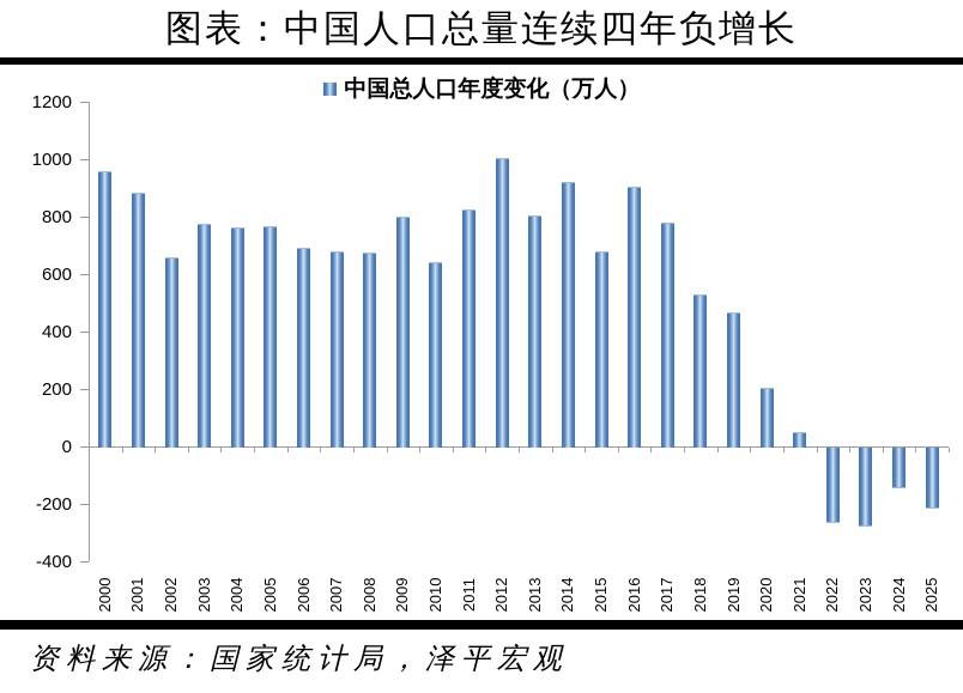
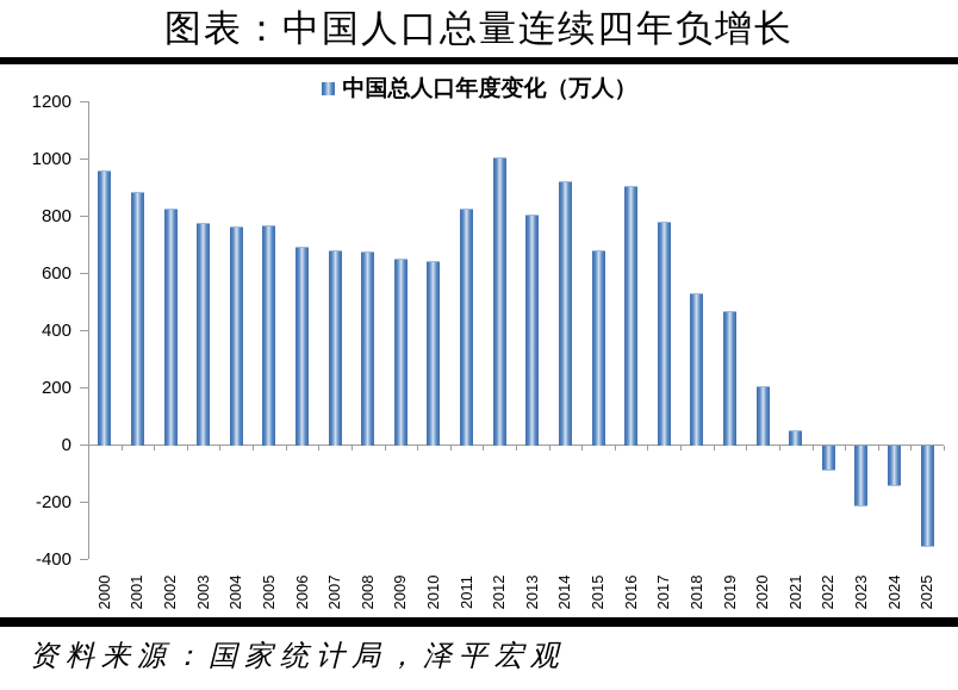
2002: 660 -> 830
2009: 800 -> 650
2022: -260 -> -80
2023: -270 -> -210
2025: -210 -> -350
